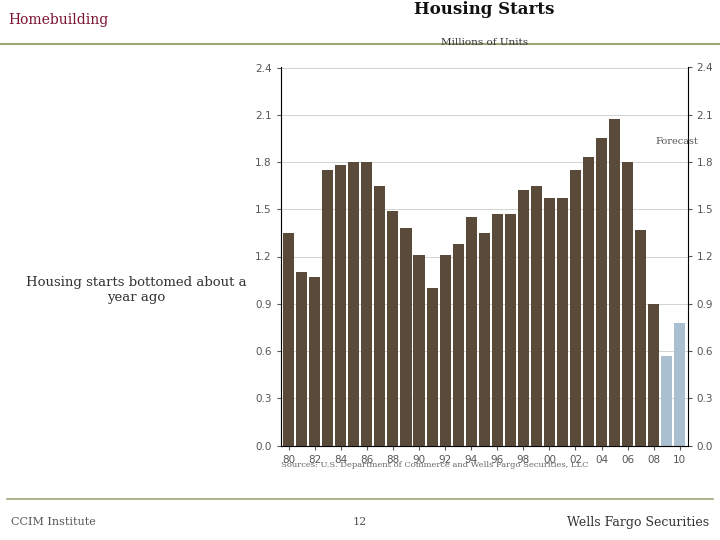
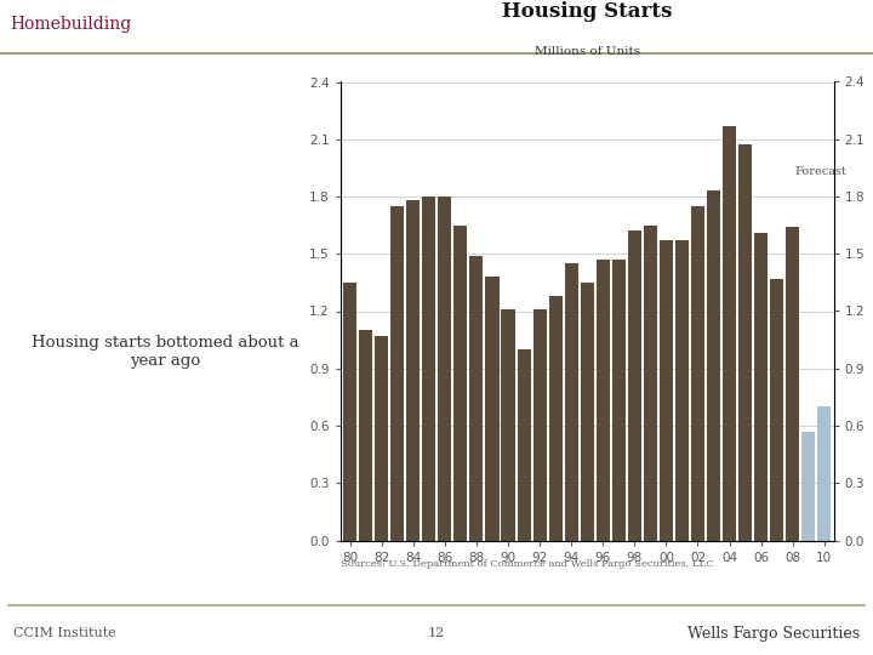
04: 1.95 -> 2.17
06: 1.80 -> 1.61
08: 0.90 -> 1.64
10: 0.78 -> 0.70
